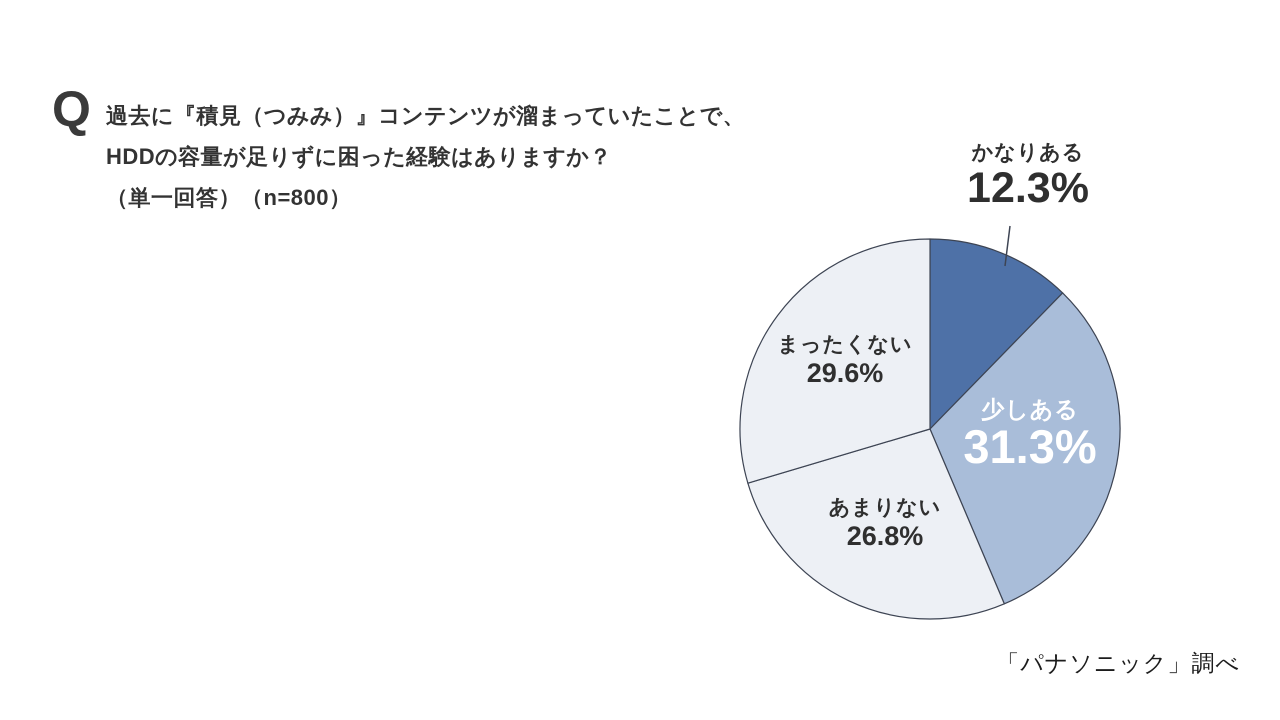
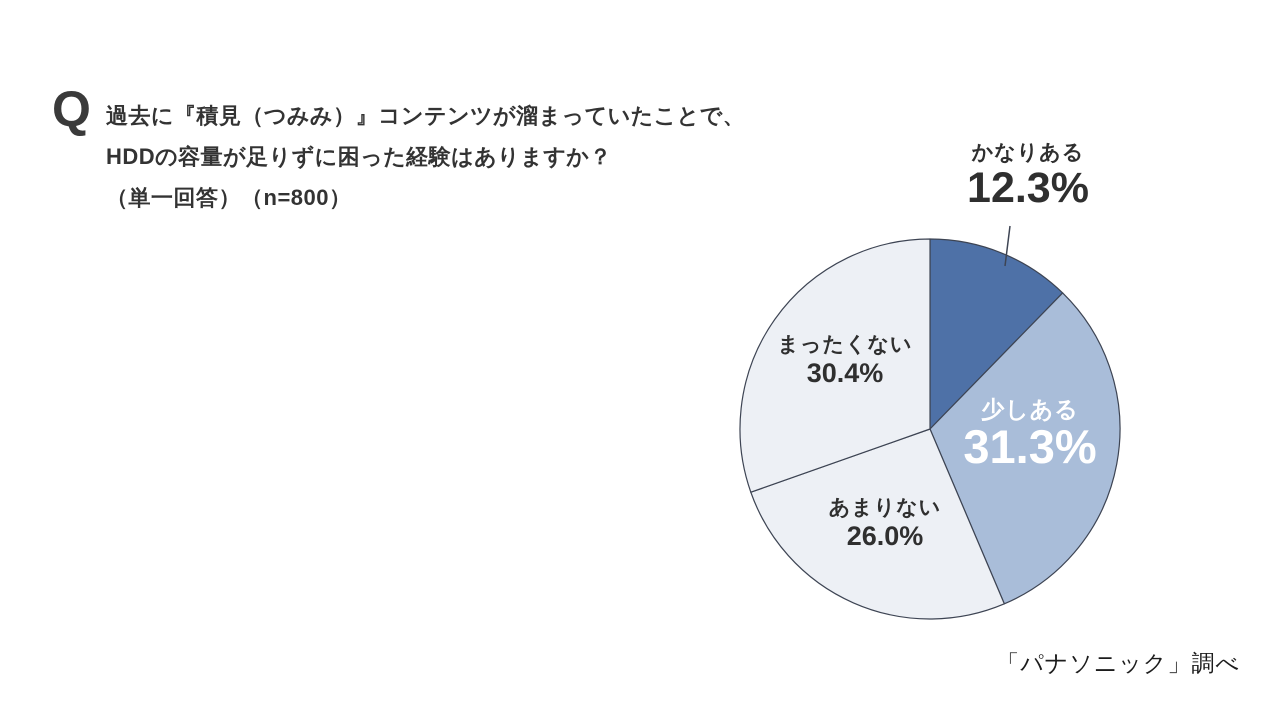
あまりない: 26.8% -> 26.0%
まったくない: 29.6% -> 30.4%
